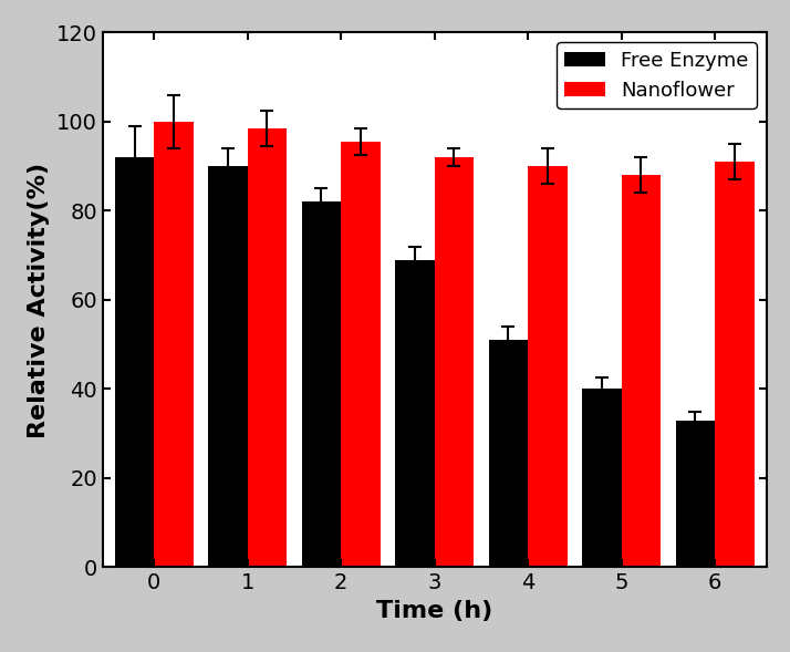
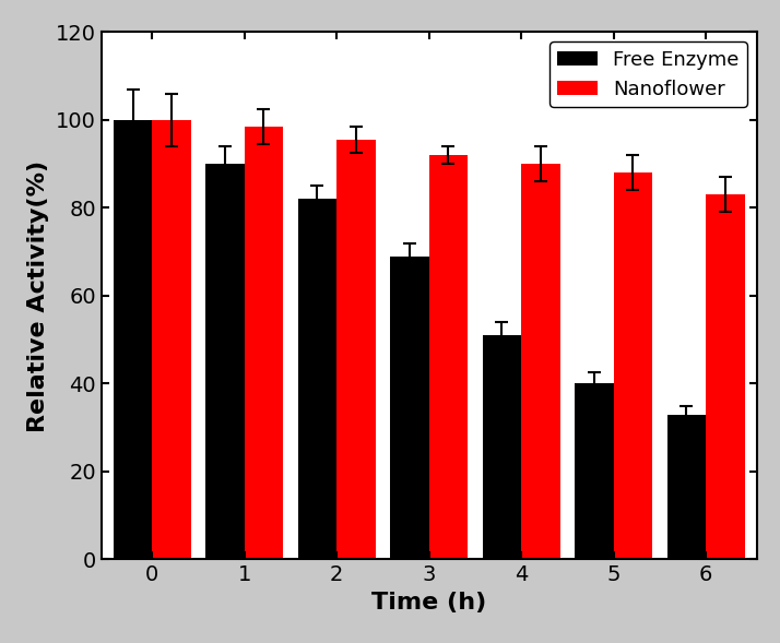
Free Enzyme/0: 92 -> 100
Nanoflower/6: 91.0 -> 83.0
